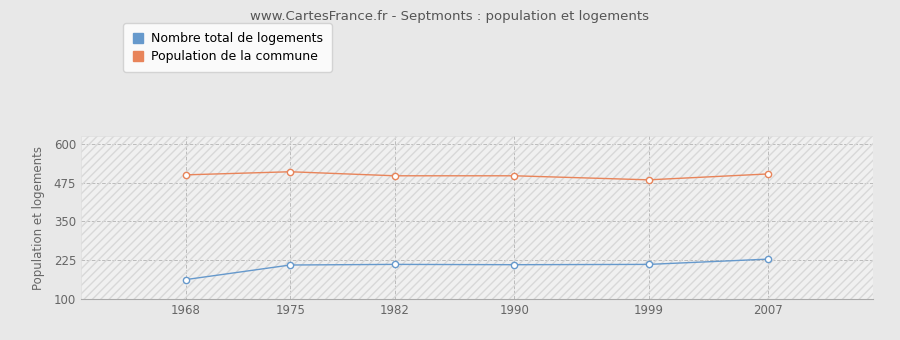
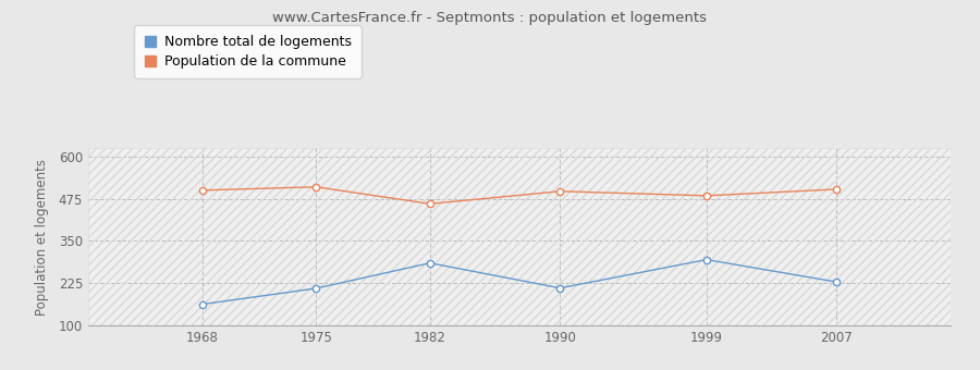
Nombre total de logements/1982: 212 -> 285
Population de la commune/1982: 497 -> 460
Nombre total de logements/1999: 212 -> 295
